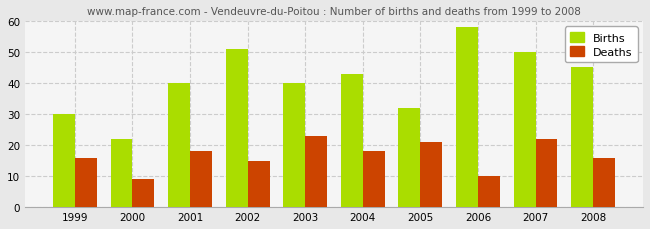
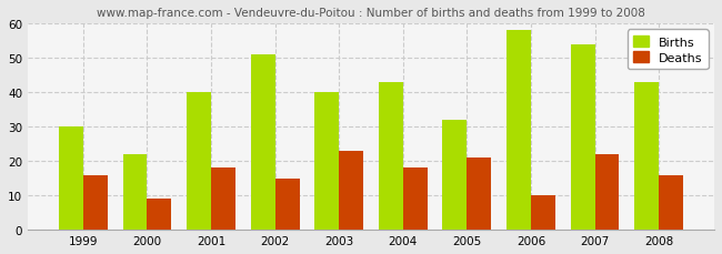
Births/2007: 50 -> 54
Births/2008: 45 -> 43
